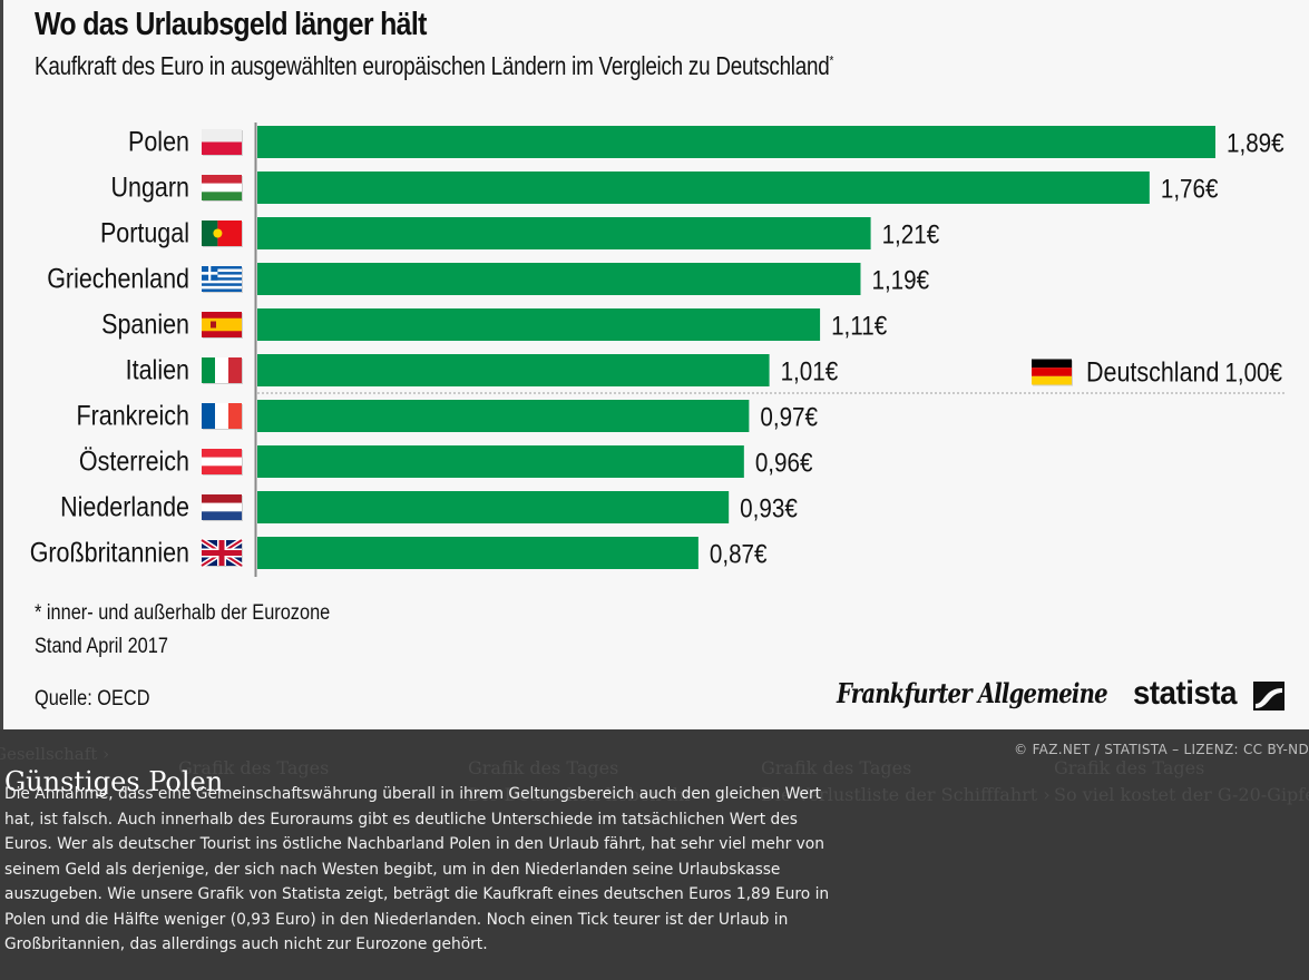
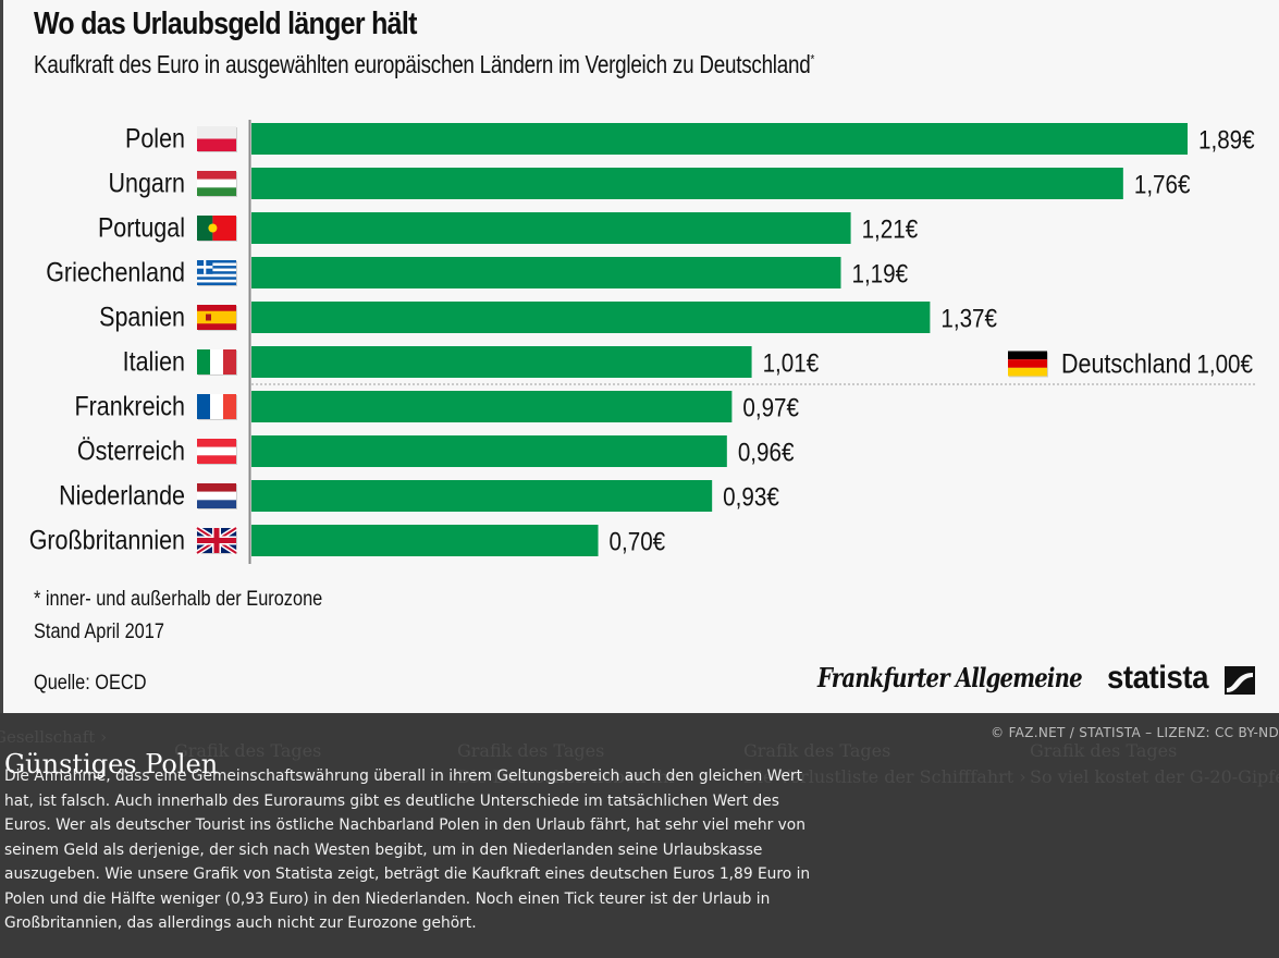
Spanien: 1,11 -> 1,37
Großbritannien: 0,87 -> 0,70
